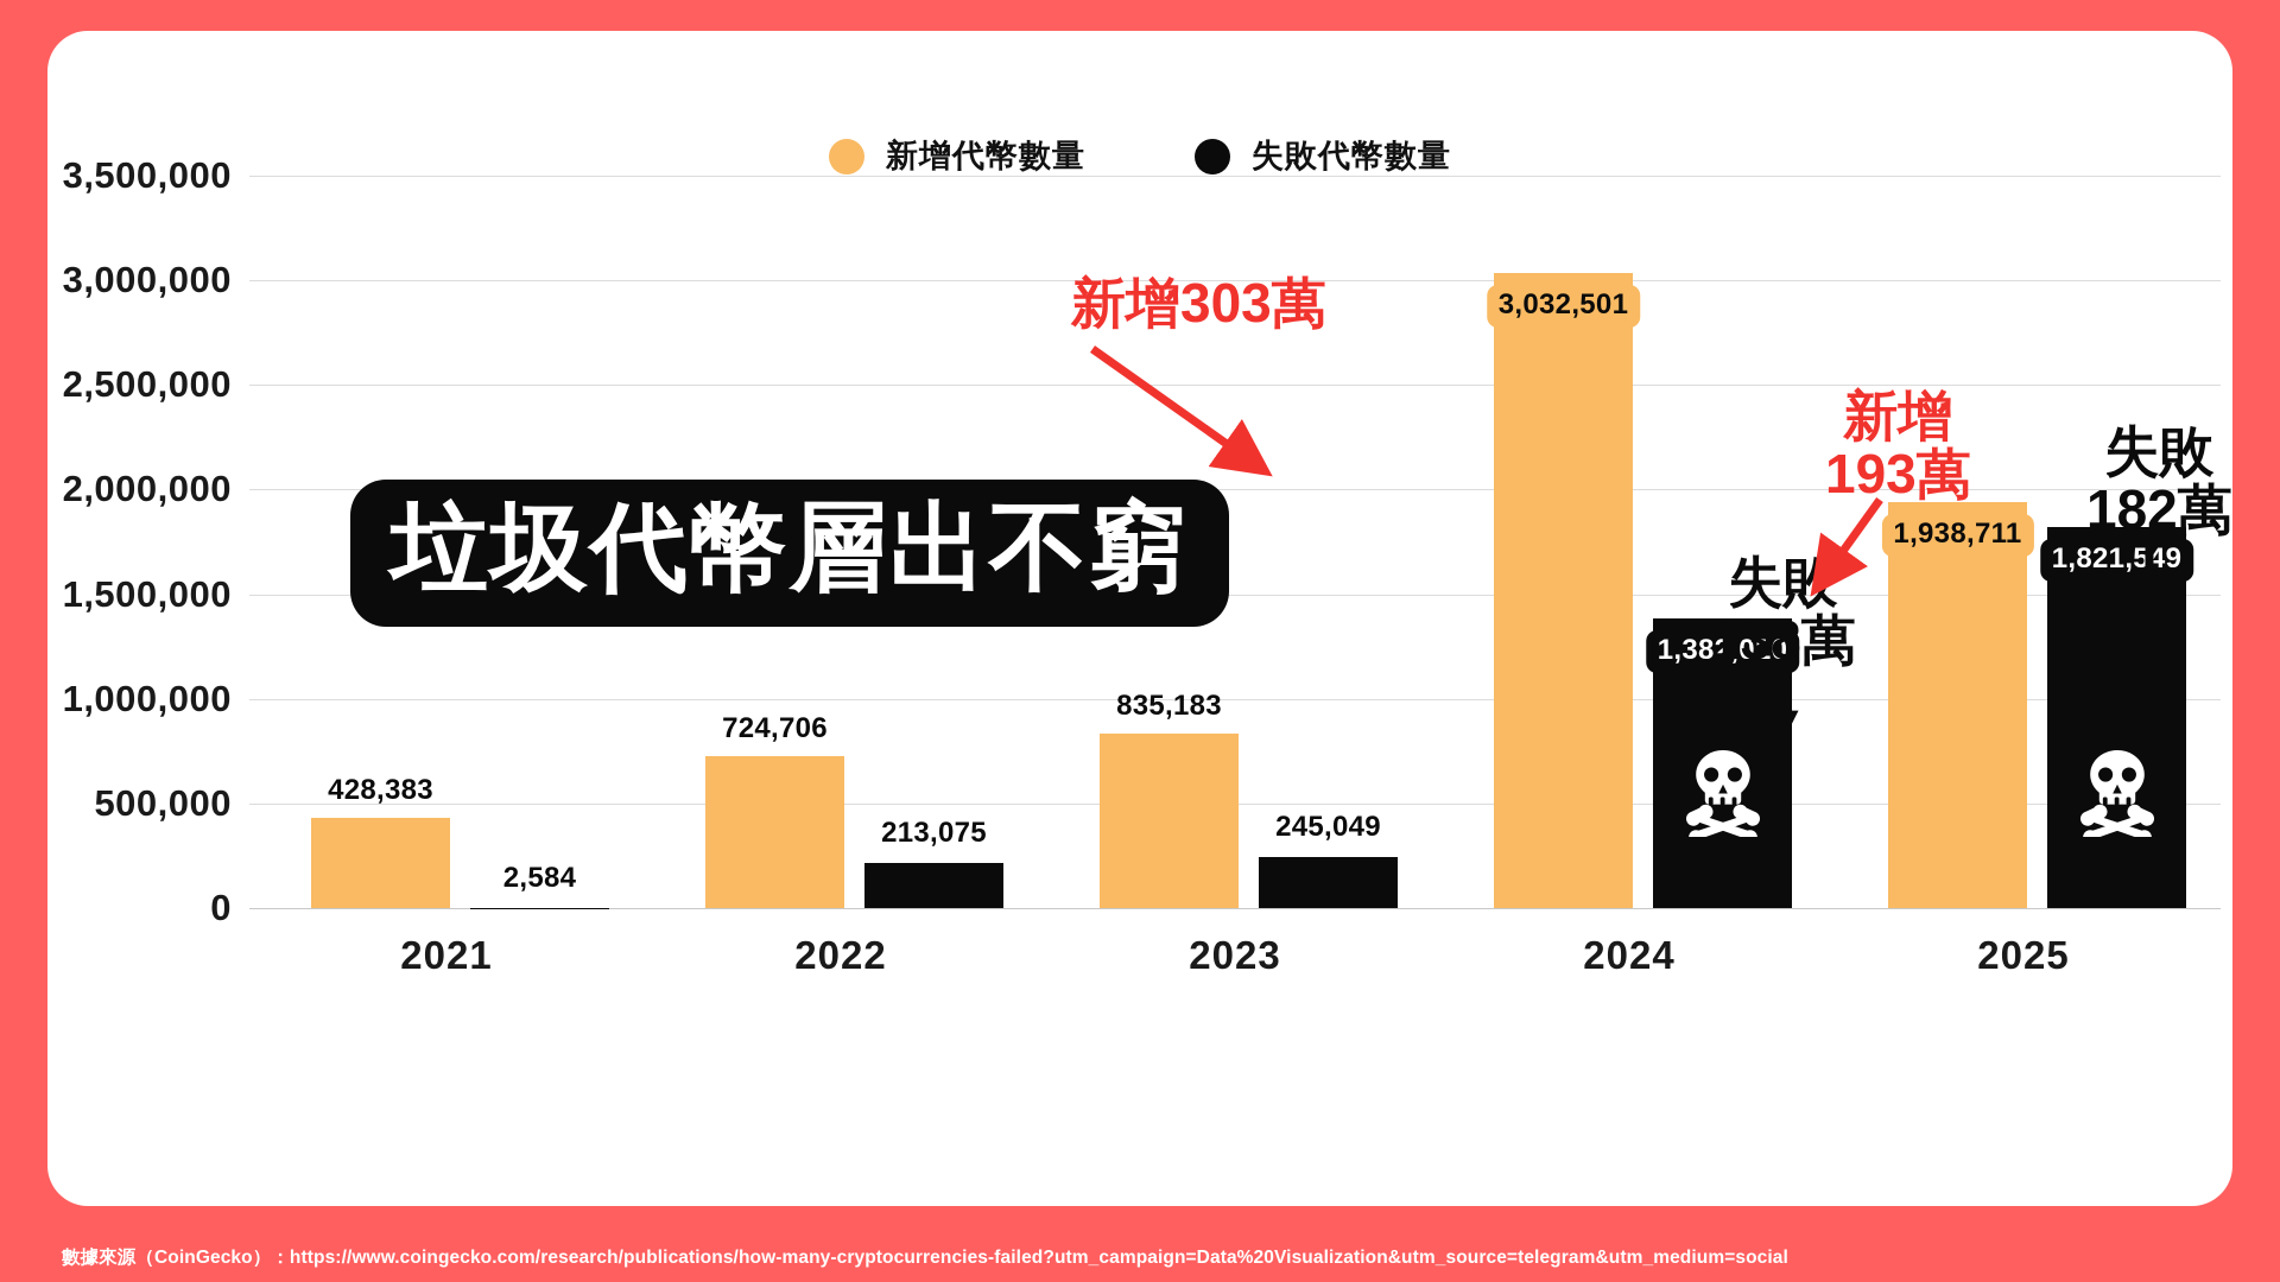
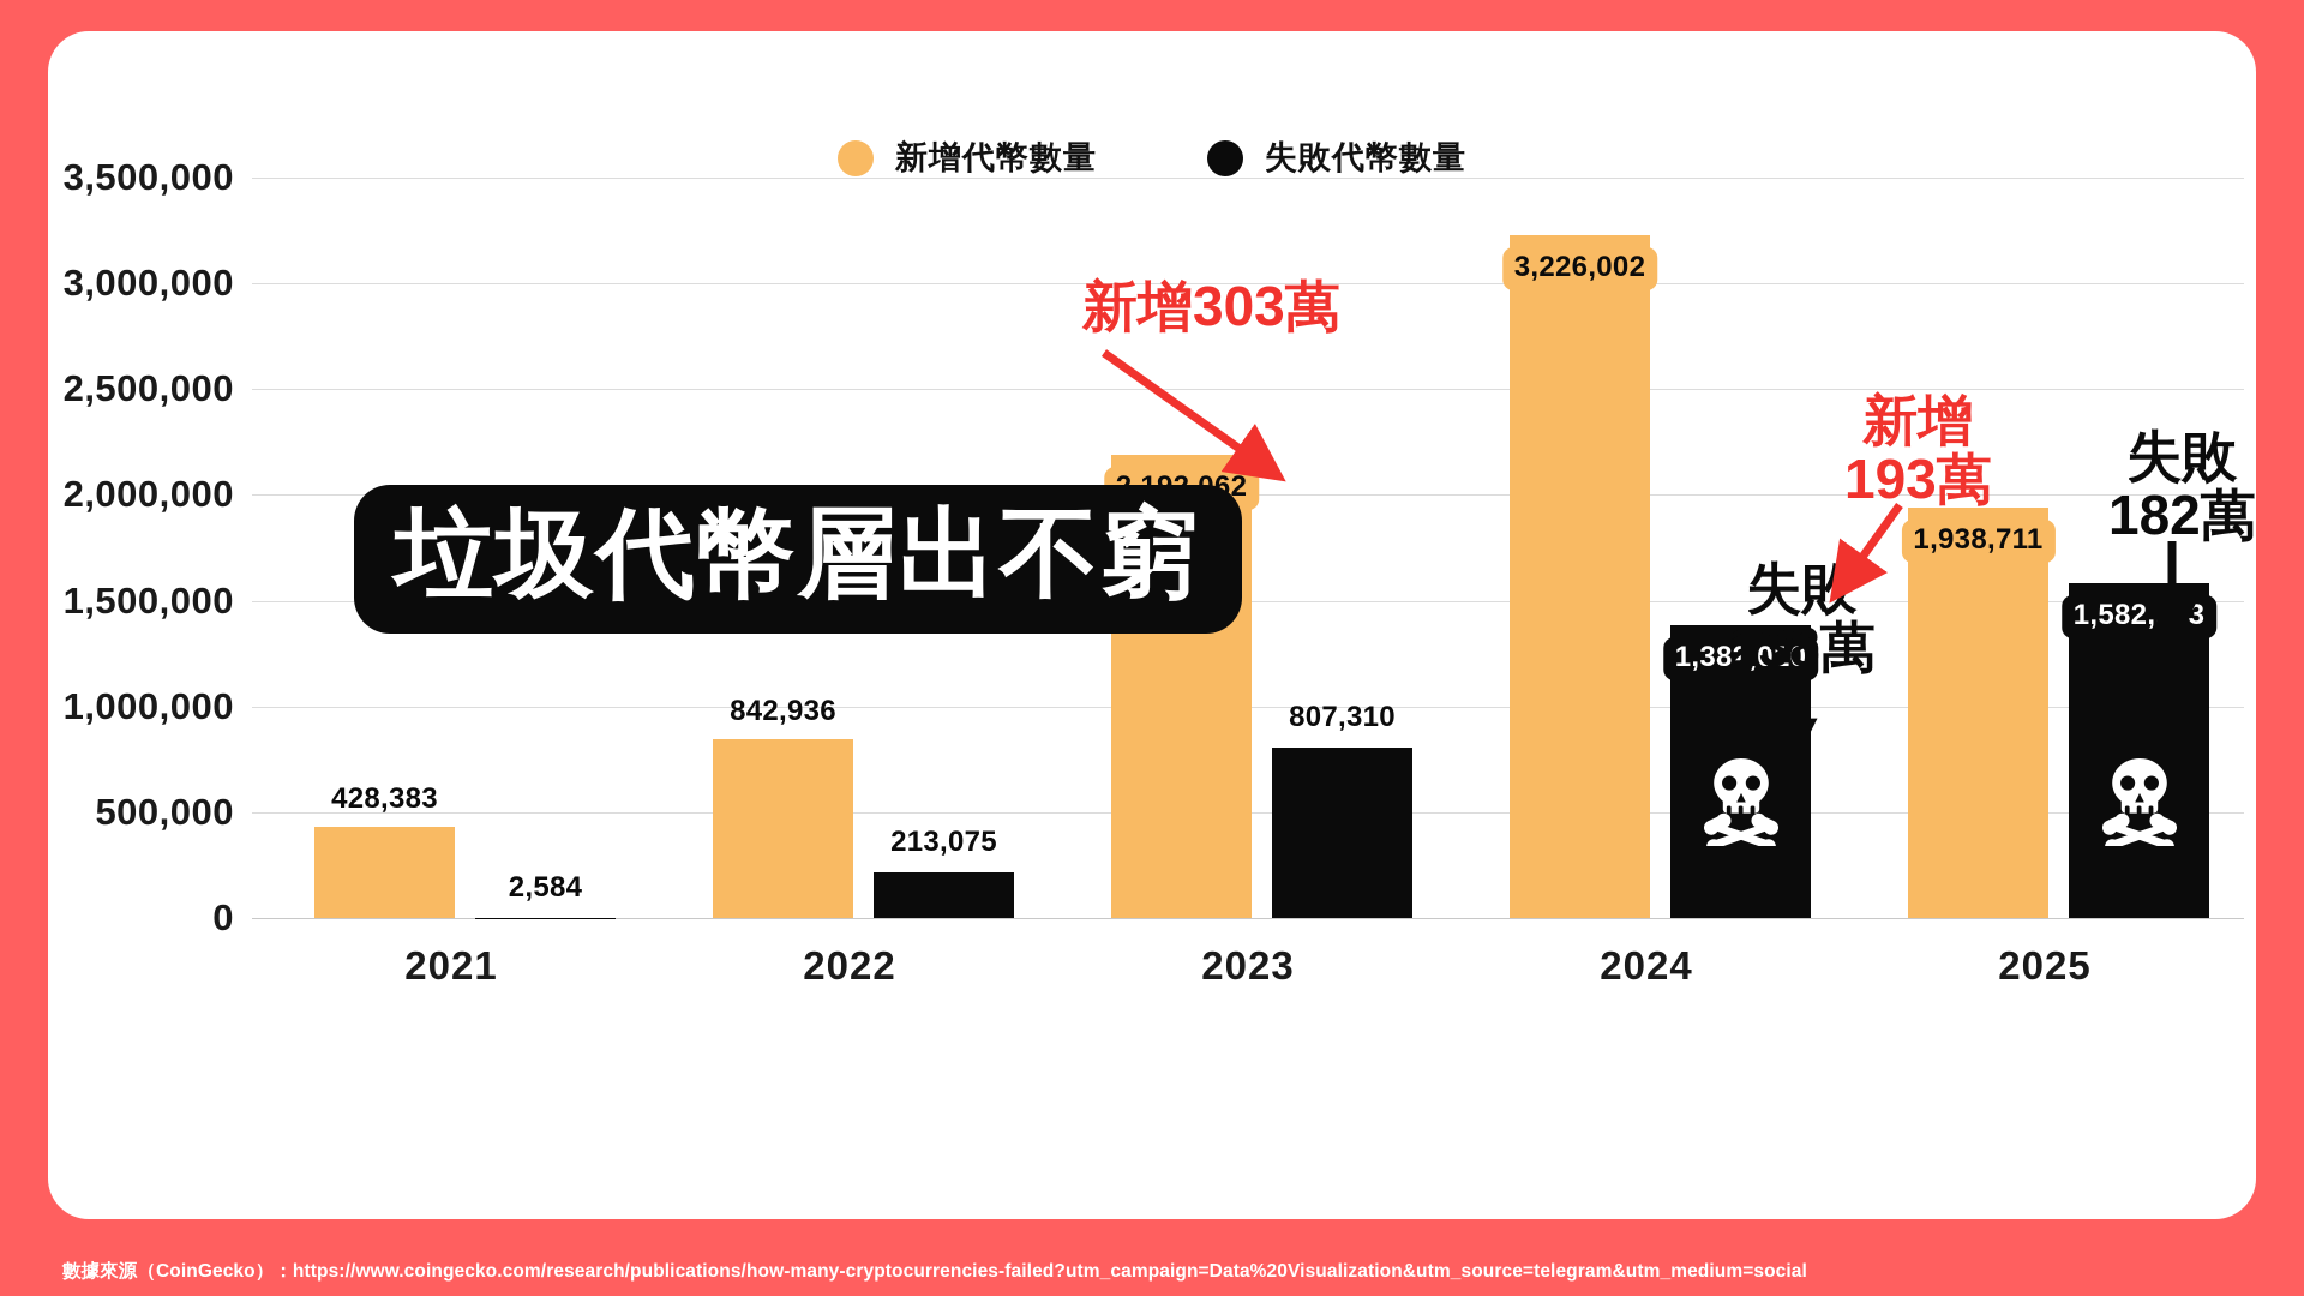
新增代幣數量/2022: 724,706 -> 842,936
新增代幣數量/2023: 835,183 -> 2,192,062
失敗代幣數量/2023: 245,049 -> 807,310
新增代幣數量/2024: 3,032,501 -> 3,226,002
失敗代幣數量/2025: 1,821,549 -> 1,582,883
